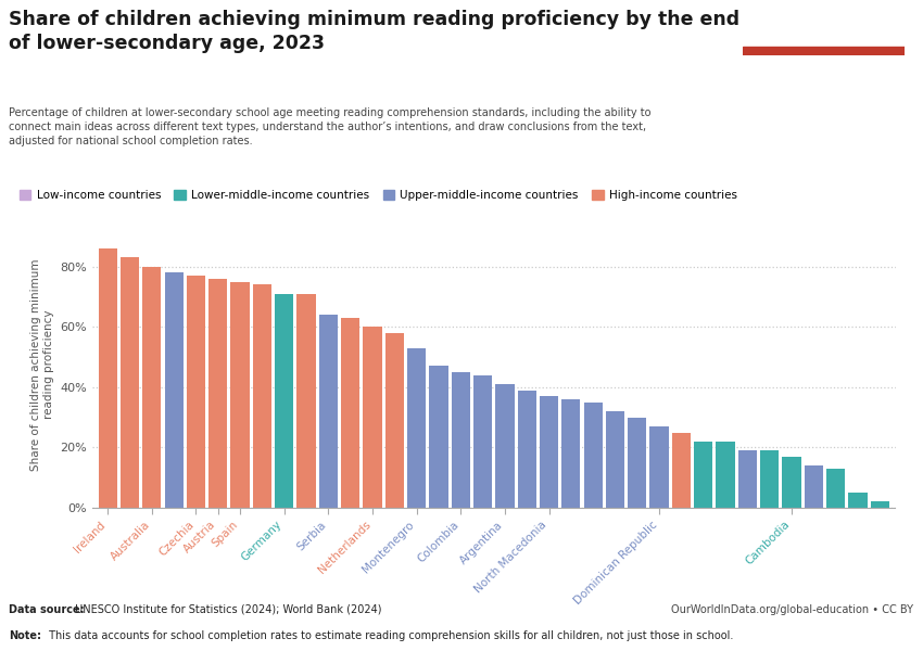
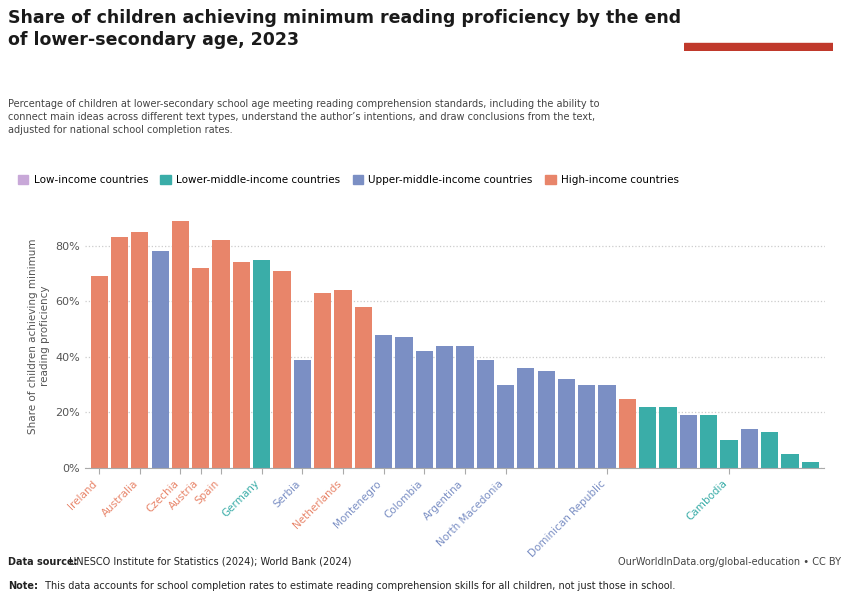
Ireland: 86% -> 69%
Australia: 80% -> 85%
Czechia: 77% -> 89%
Austria: 76% -> 72%
Spain: 75% -> 82%
Germany: 71% -> 75%
Serbia: 64% -> 39%
Netherlands: 60% -> 64%
Montenegro: 53% -> 48%
Colombia: 45% -> 42%
Argentina: 41% -> 44%
North Macedonia: 37% -> 30%
Dominican Republic: 27% -> 30%
Cambodia: 17% -> 10%
